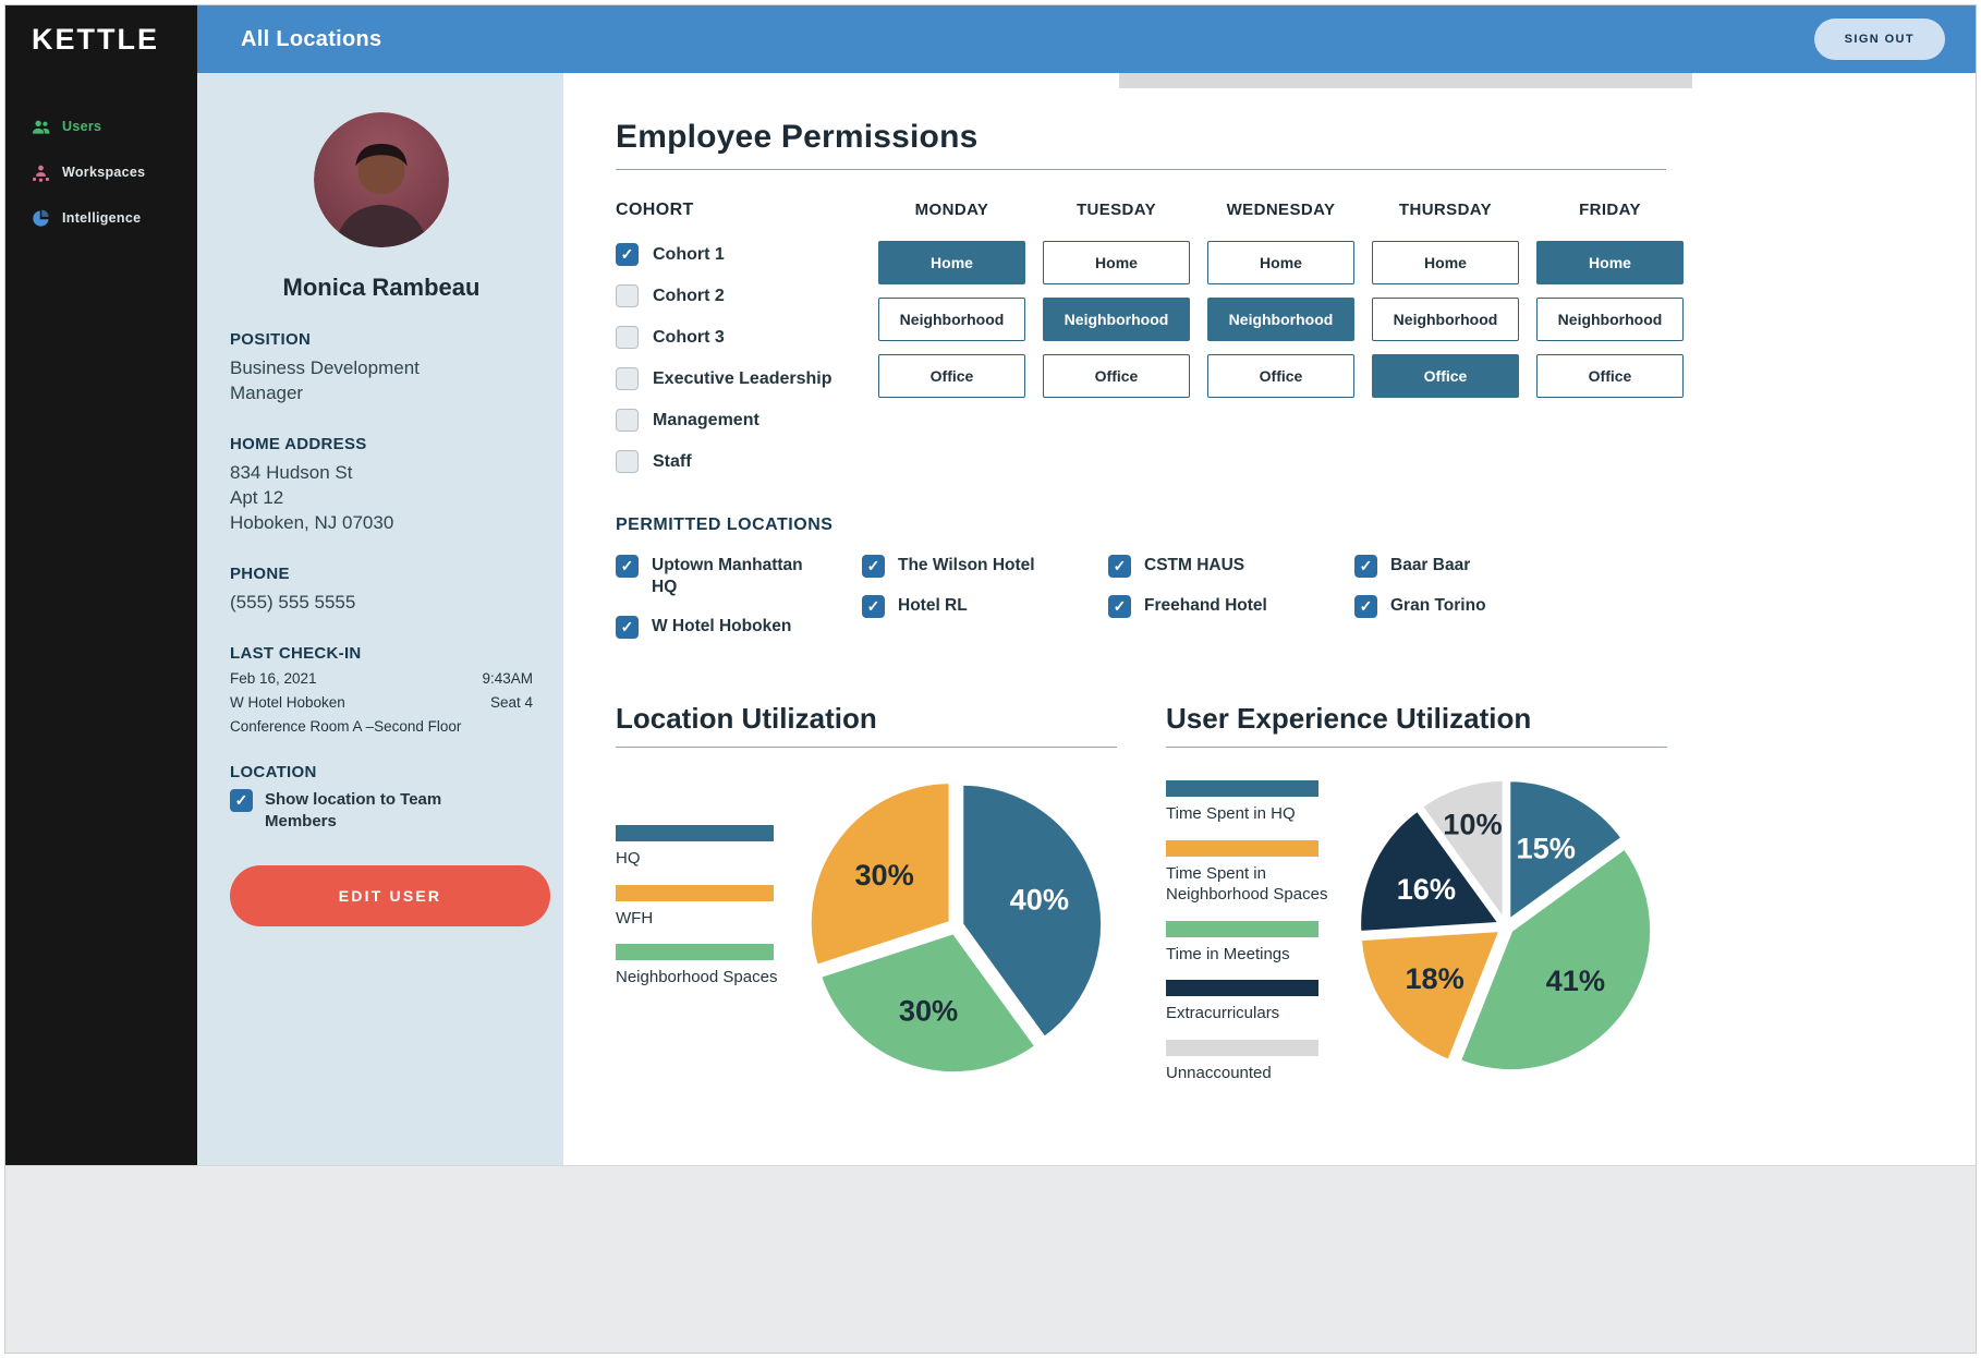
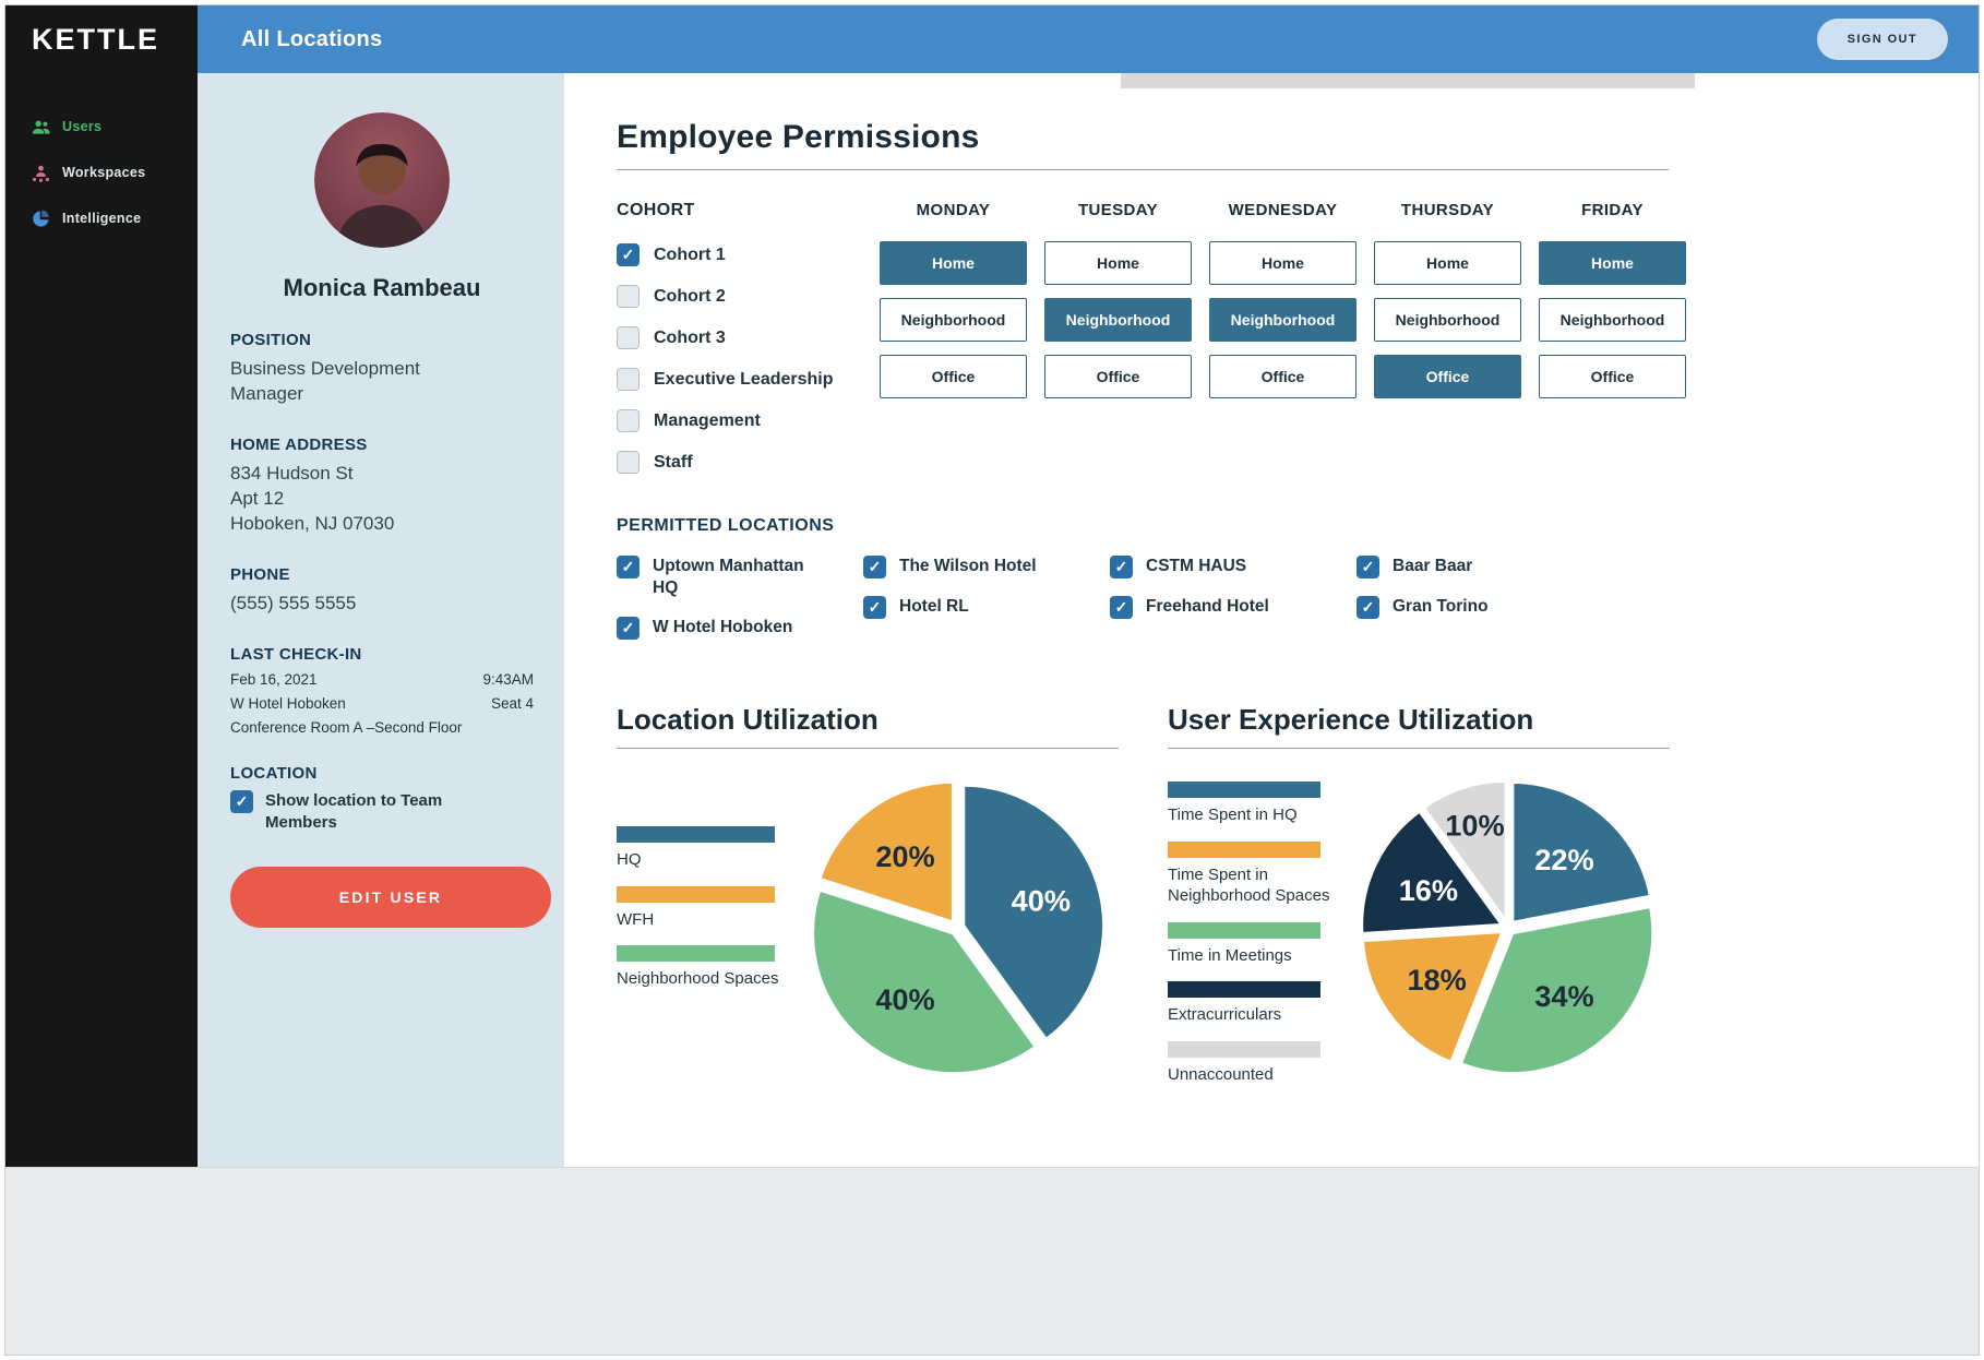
Location Utilization/Neighborhood Spaces: 30% -> 40%
Location Utilization/WFH: 30% -> 20%
User Experience Utilization/Time Spent in HQ: 15% -> 22%
User Experience Utilization/Time in Meetings: 41% -> 34%
